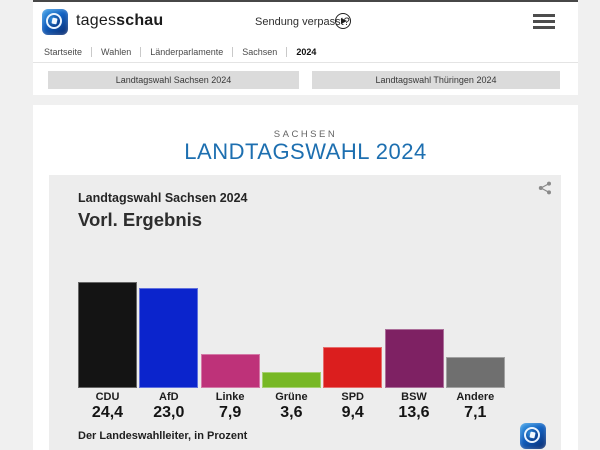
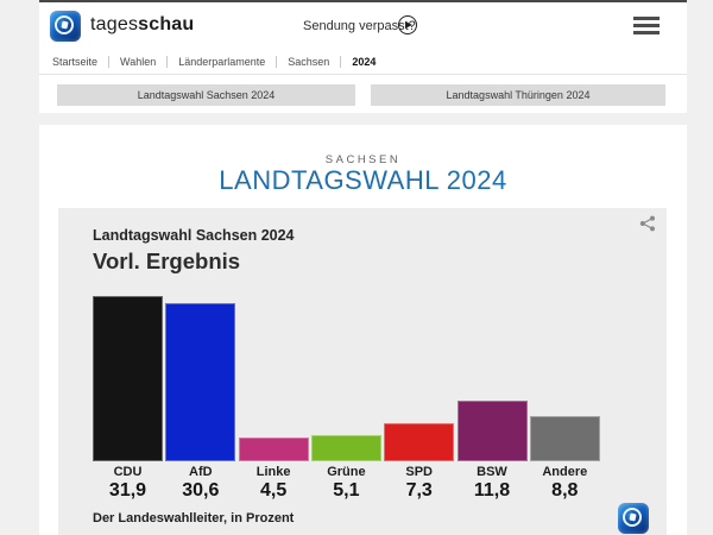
CDU: 24,4 -> 31,9
AfD: 23,0 -> 30,6
Linke: 7,9 -> 4,5
Grüne: 3,6 -> 5,1
SPD: 9,4 -> 7,3
BSW: 13,6 -> 11,8
Andere: 7,1 -> 8,8
